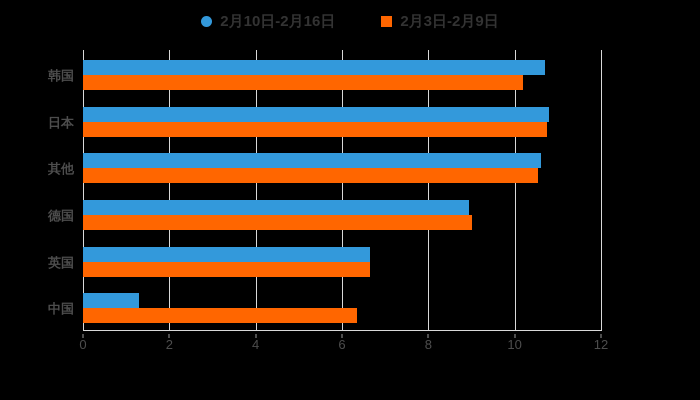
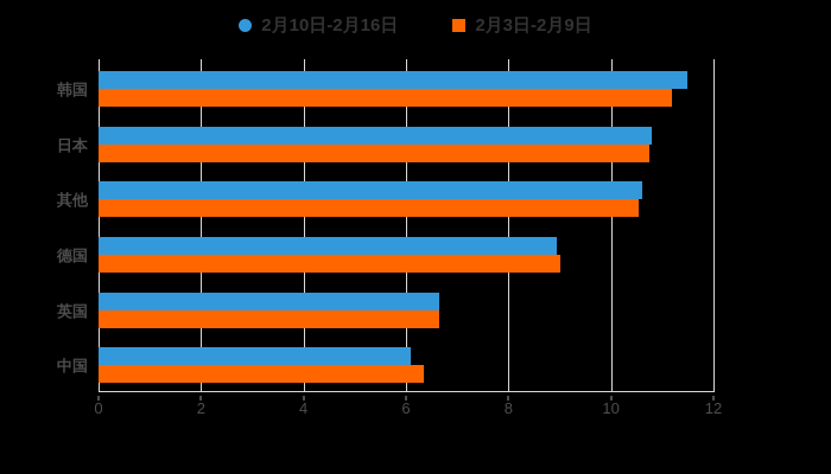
2月10日-2月16日/韩国: 10.7 -> 11.5
2月3日-2月9日/韩国: 10.2 -> 11.2
2月10日-2月16日/中国: 1.3 -> 6.1
